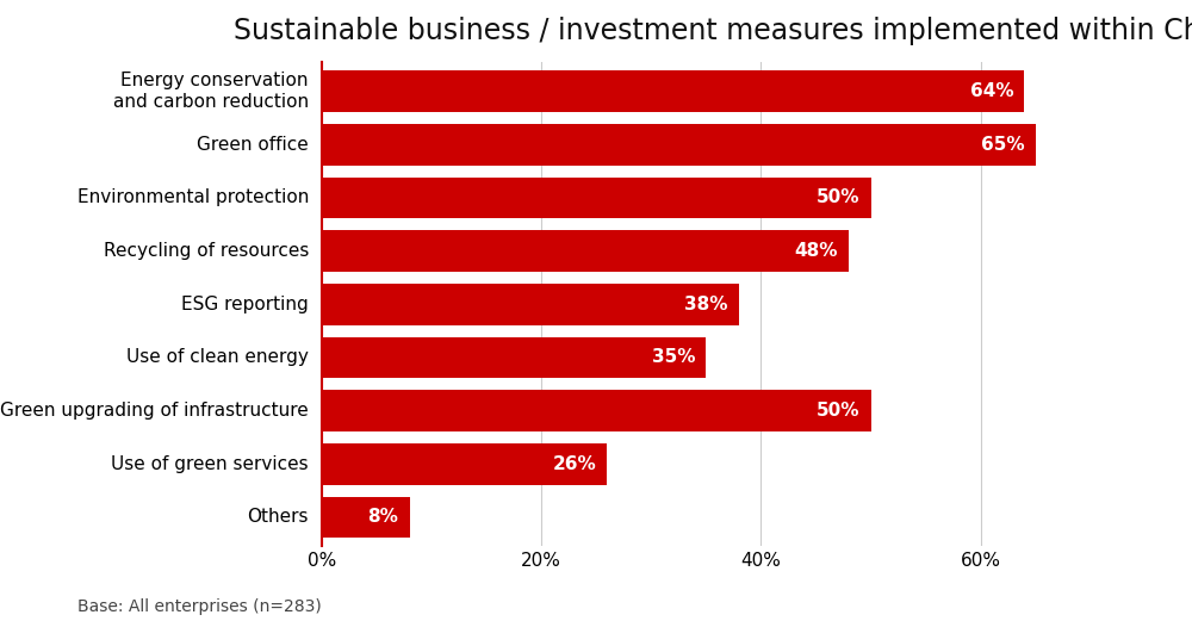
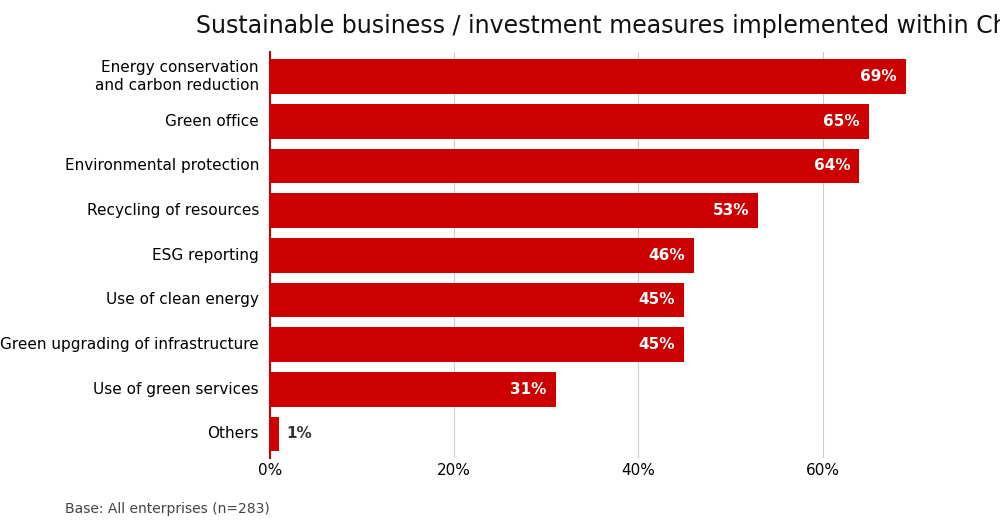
Energy conservation and carbon reduction: 64% -> 69%
Environmental protection: 50% -> 64%
Recycling of resources: 48% -> 53%
ESG reporting: 38% -> 46%
Use of clean energy: 35% -> 45%
Green upgrading of infrastructure: 50% -> 45%
Use of green services: 26% -> 31%
Others: 8% -> 1%
